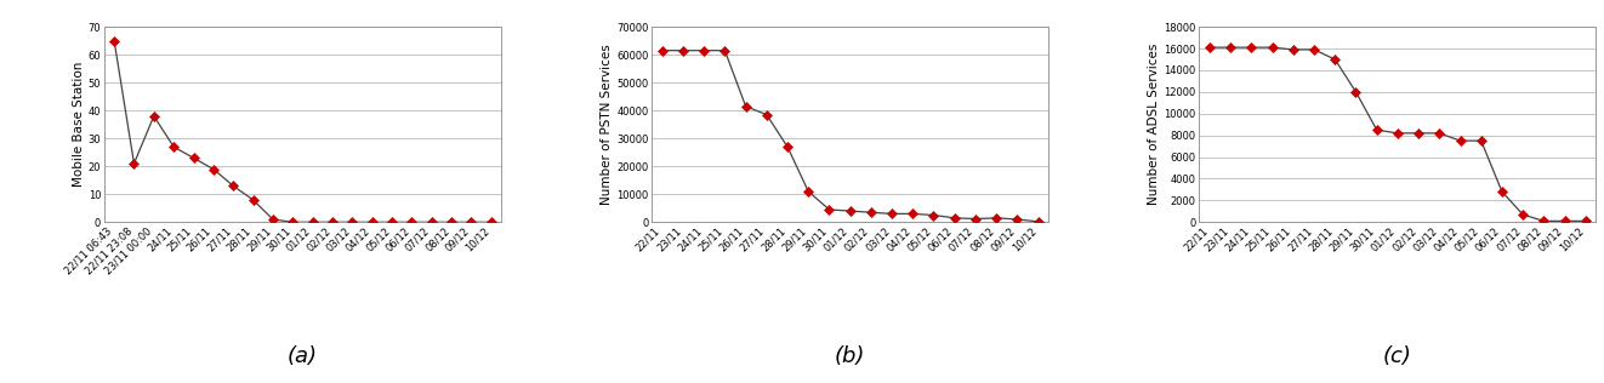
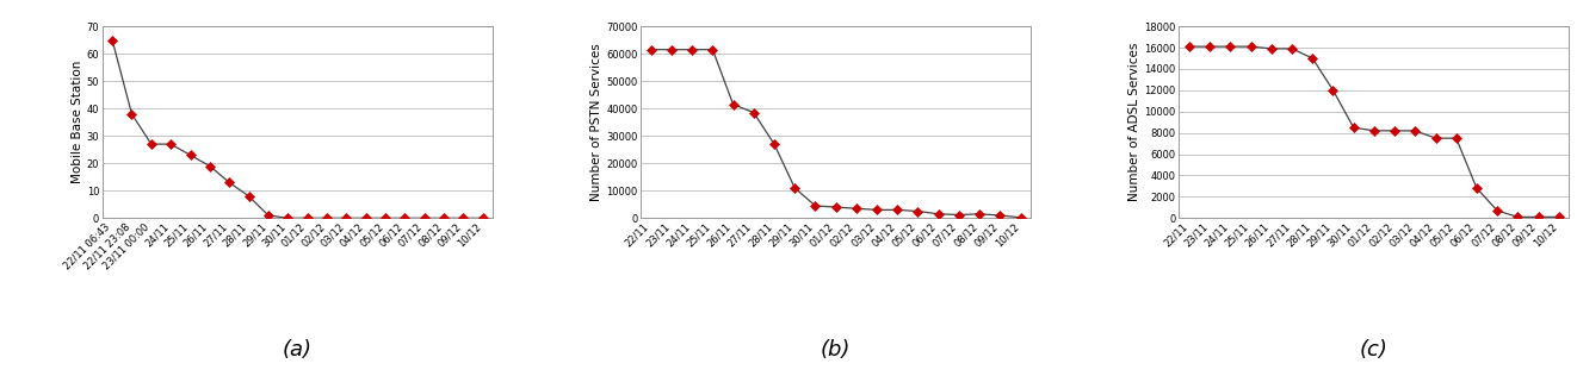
22/11 23:08: 21 -> 38
23/11 00:00: 38 -> 27
